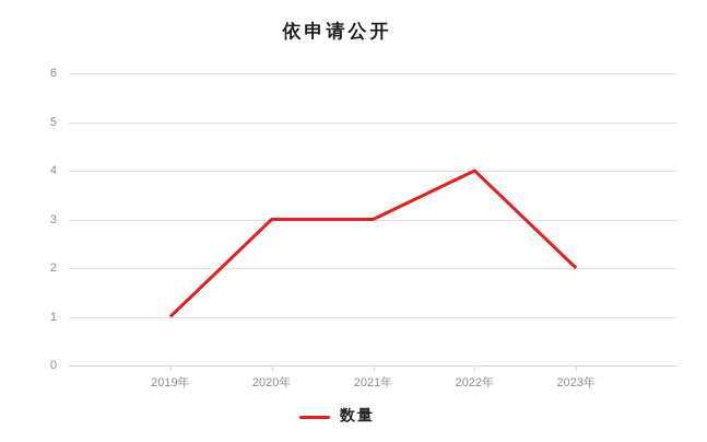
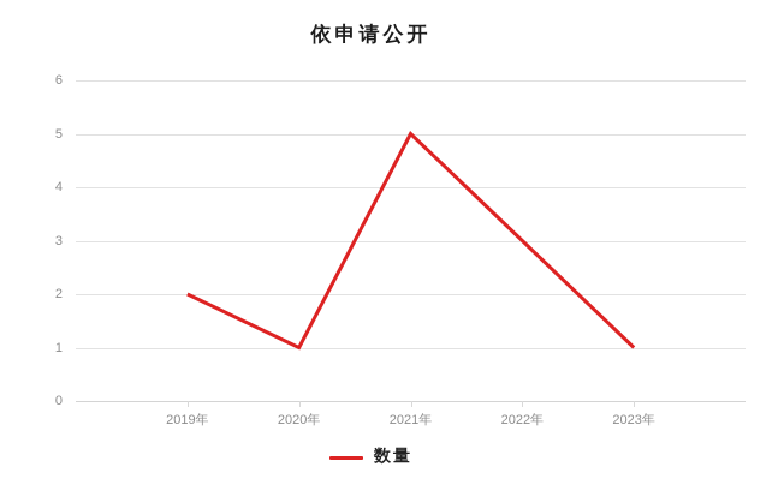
2019年: 1 -> 2
2020年: 3 -> 1
2021年: 3 -> 5
2022年: 4 -> 3
2023年: 2 -> 1
